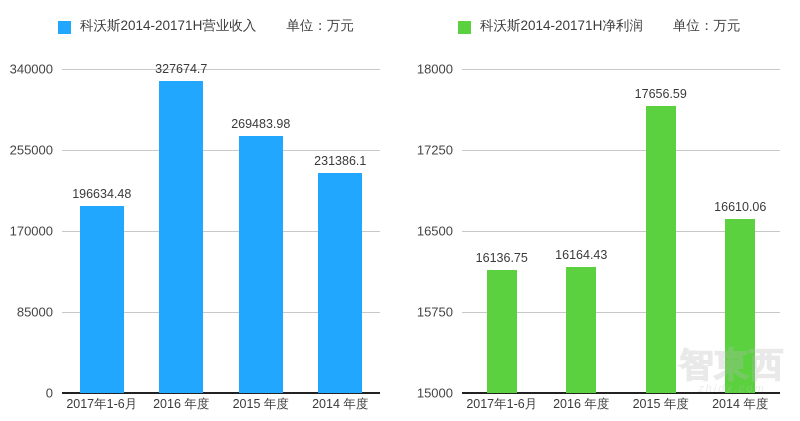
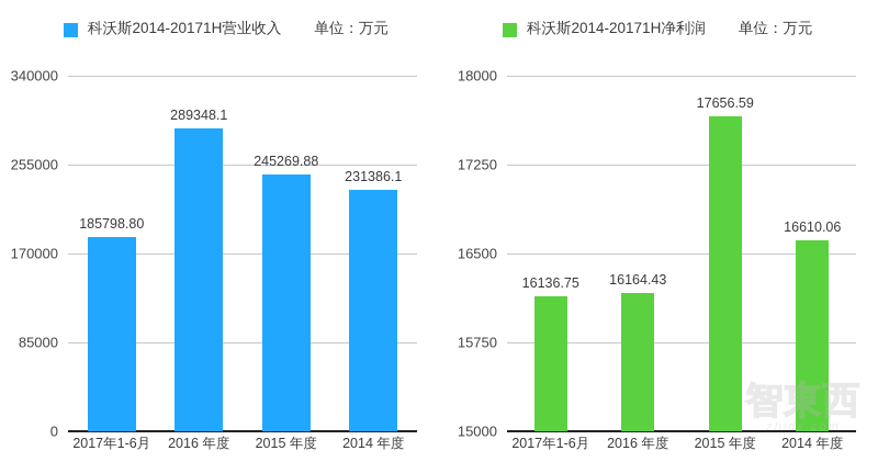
科沃斯2014-20171H营业收入/2017年1-6月: 196634.48 -> 185798.80
科沃斯2014-20171H营业收入/2016 年度: 327674.7 -> 289348.1
科沃斯2014-20171H营业收入/2015 年度: 269483.98 -> 245269.88
